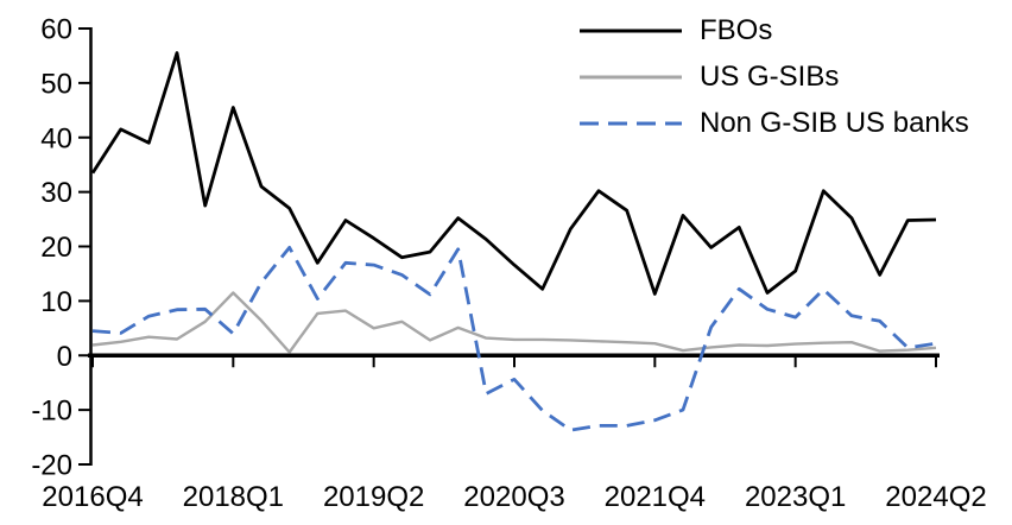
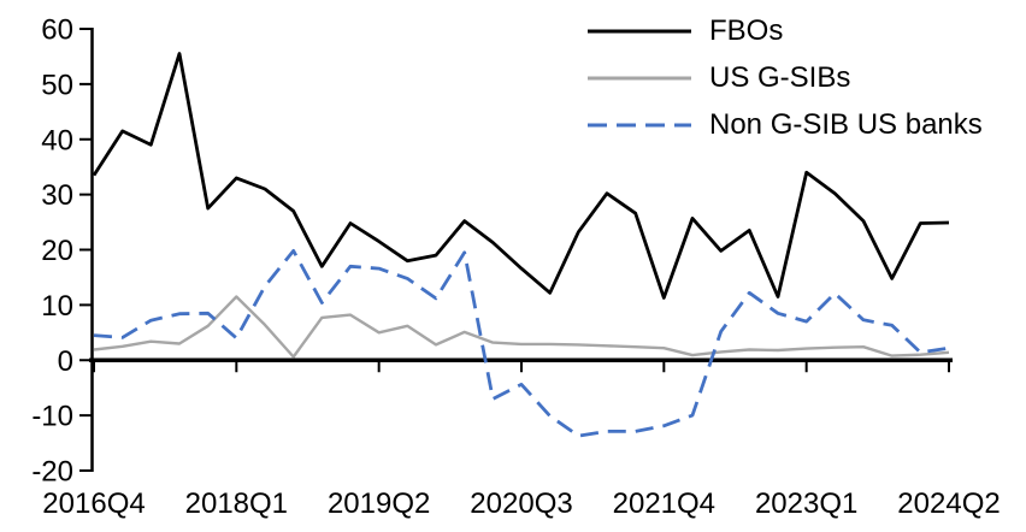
FBOs/2018Q1: 46 -> 33
FBOs/2023Q1: 16 -> 34
